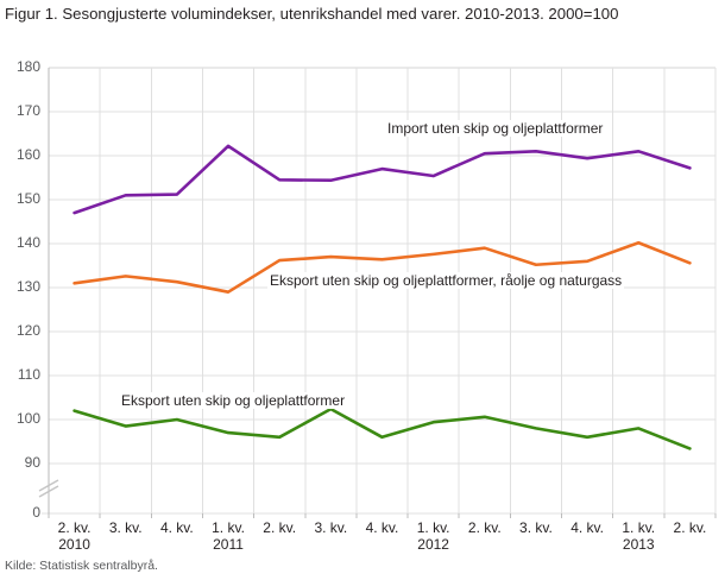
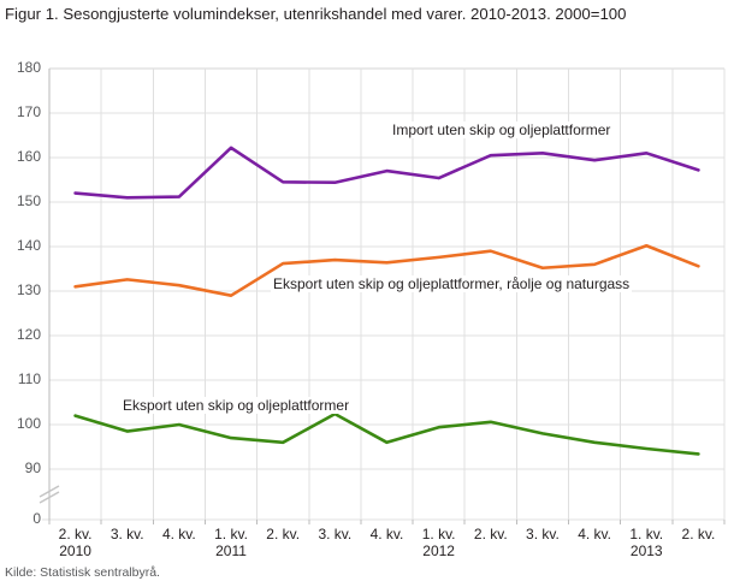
Import uten skip og oljeplattformer/2. kv. 2010: 147 -> 152
Eksport uten skip og oljeplattformer/1. kv. 2013: 98 -> 95
